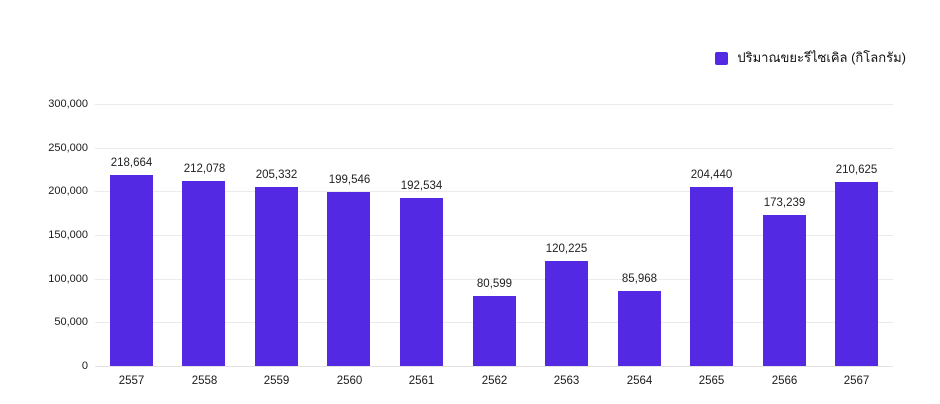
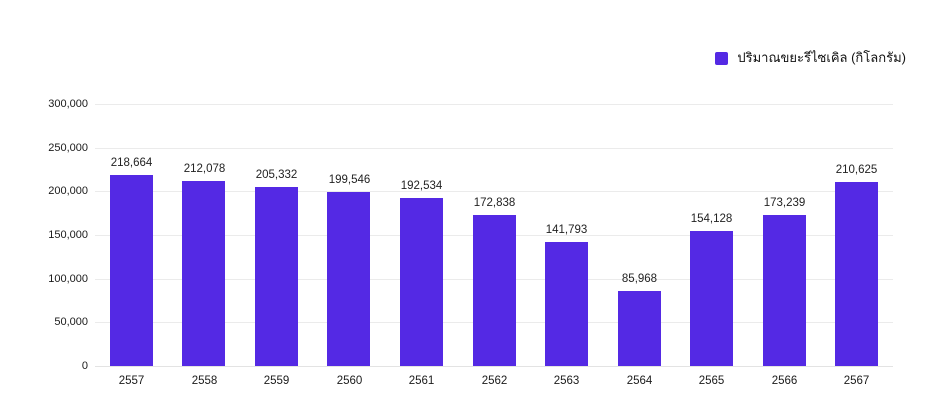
2562: 80,599 -> 172,838
2563: 120,225 -> 141,793
2565: 204,440 -> 154,128
